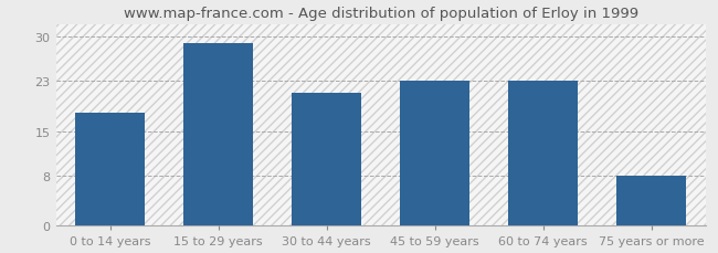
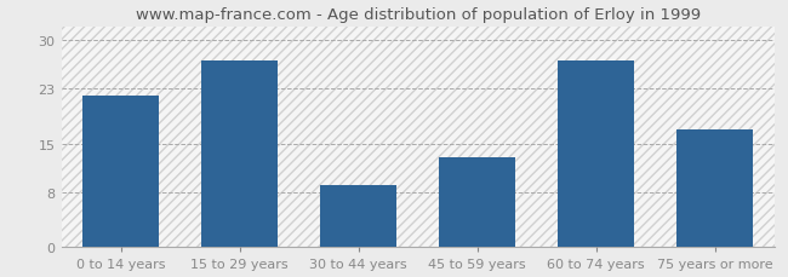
0 to 14 years: 18 -> 22
15 to 29 years: 29 -> 27
30 to 44 years: 21 -> 9
45 to 59 years: 23 -> 13
60 to 74 years: 23 -> 27
75 years or more: 8 -> 17
